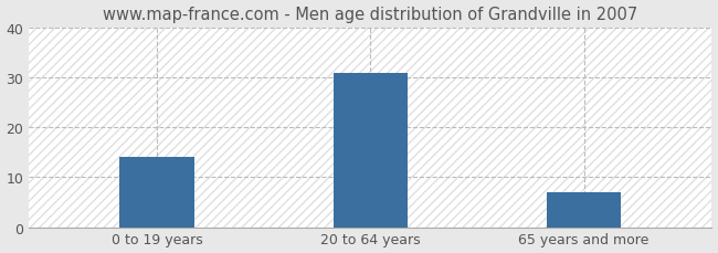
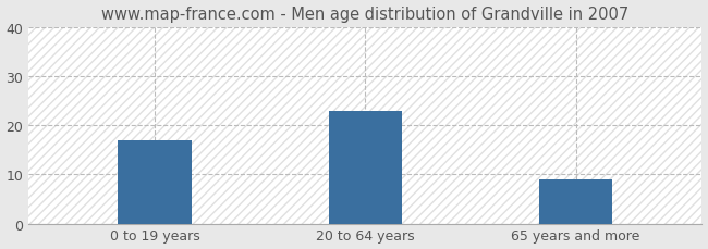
0 to 19 years: 14 -> 17
20 to 64 years: 31 -> 23
65 years and more: 7 -> 9
